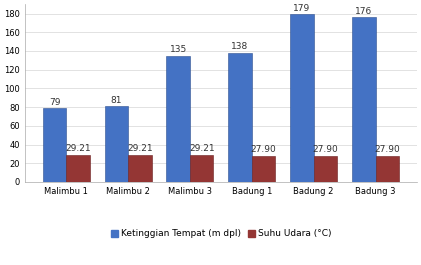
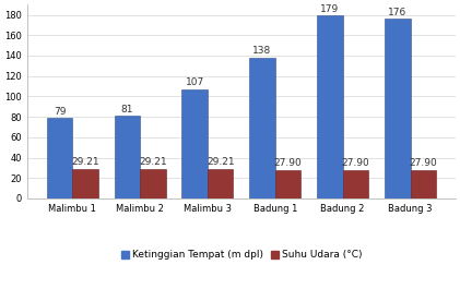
Ketinggian Tempat (m dpl)/Malimbu 3: 135 -> 107
